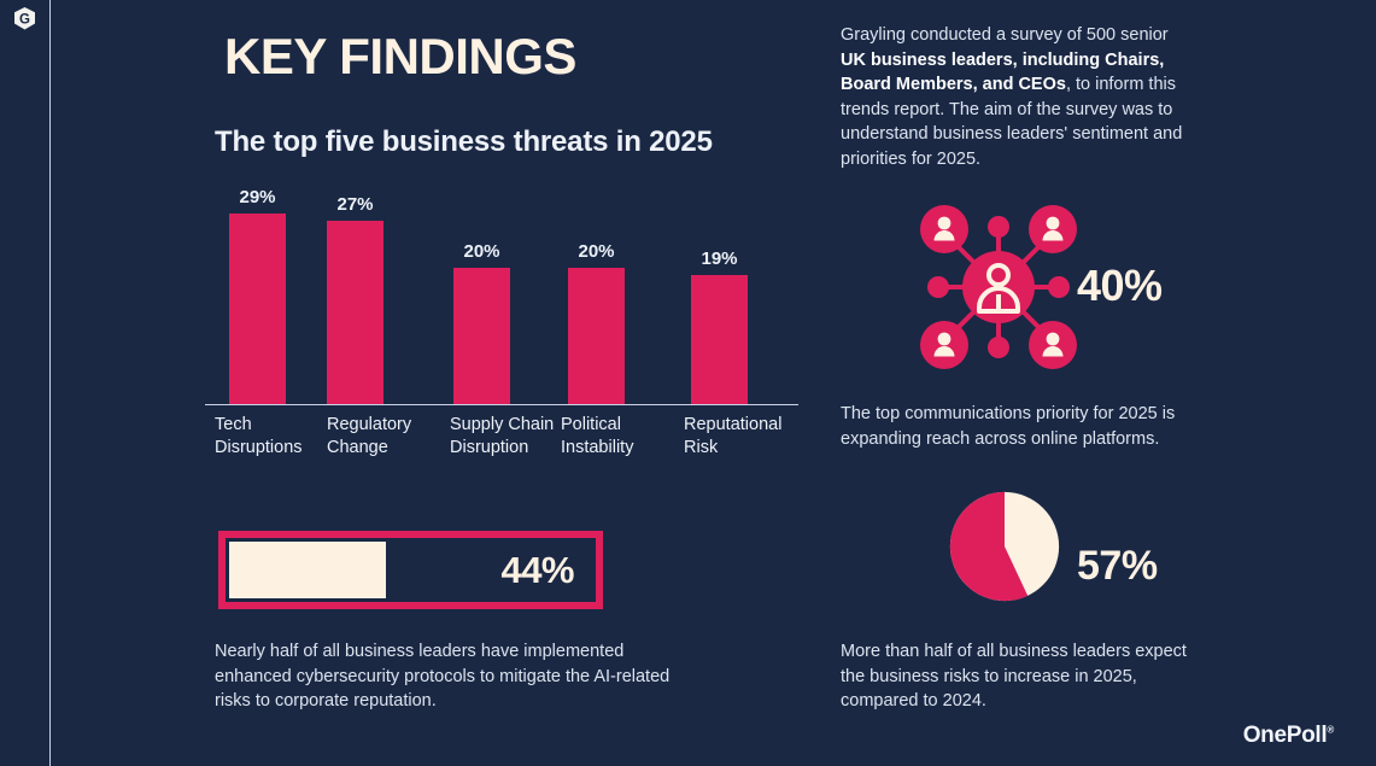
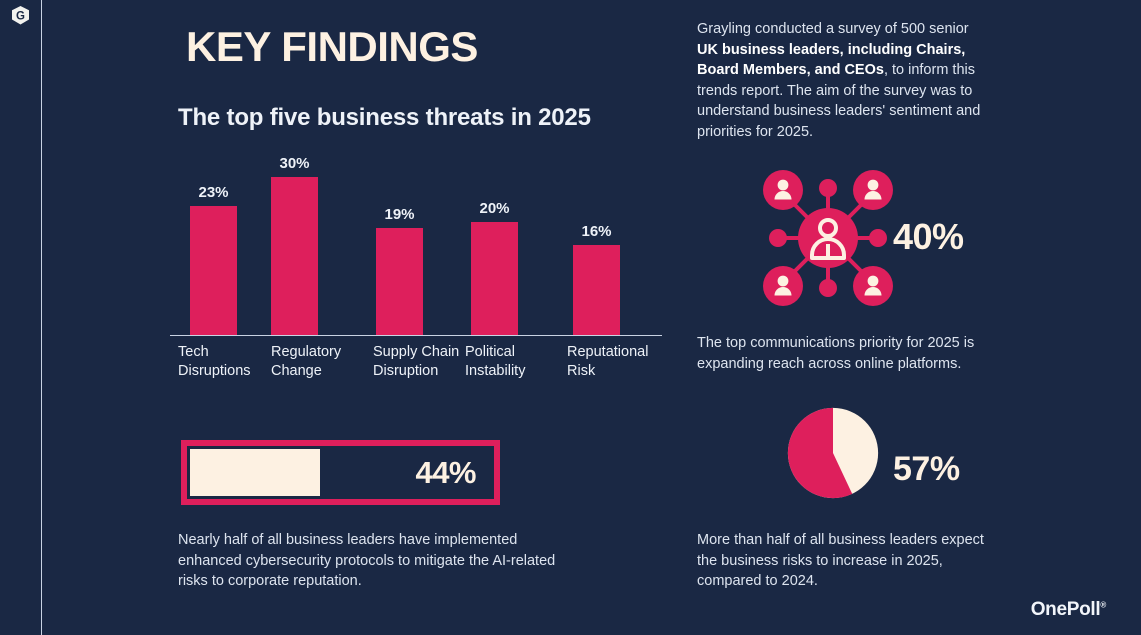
Tech Disruptions: 29% -> 23%
Regulatory Change: 27% -> 30%
Supply Chain Disruption: 20% -> 19%
Reputational Risk: 19% -> 16%
